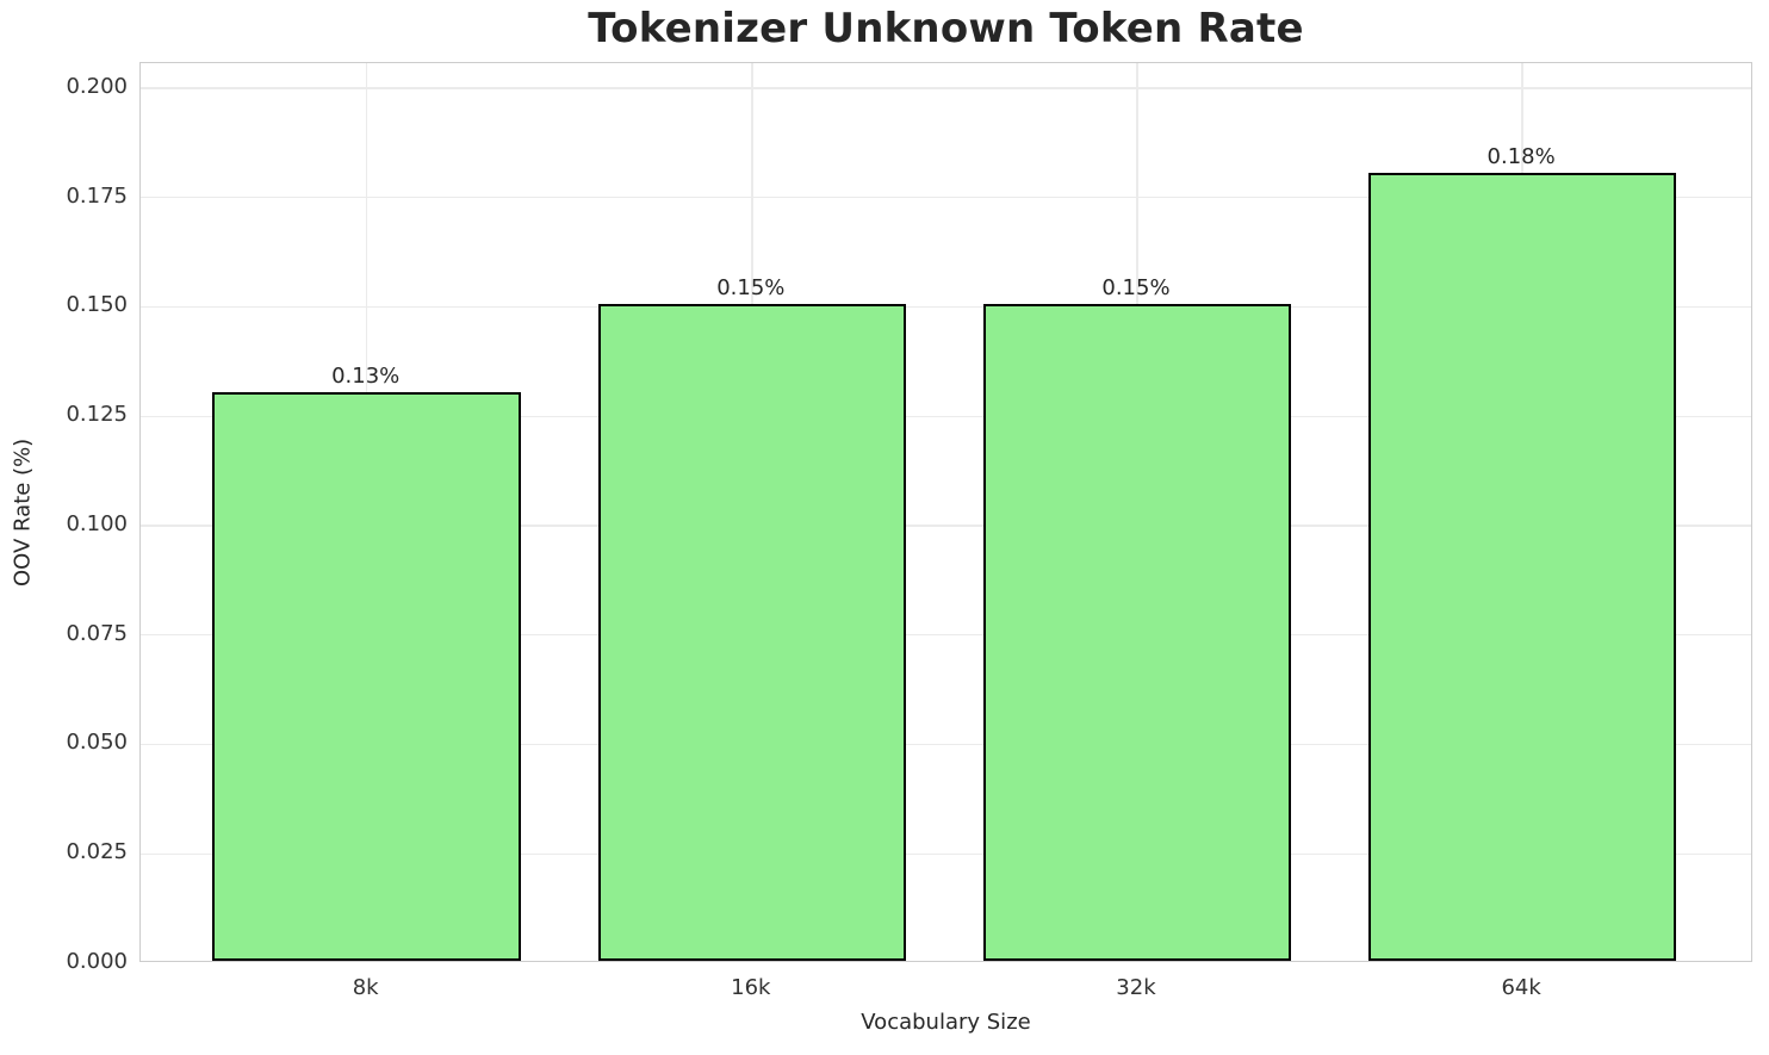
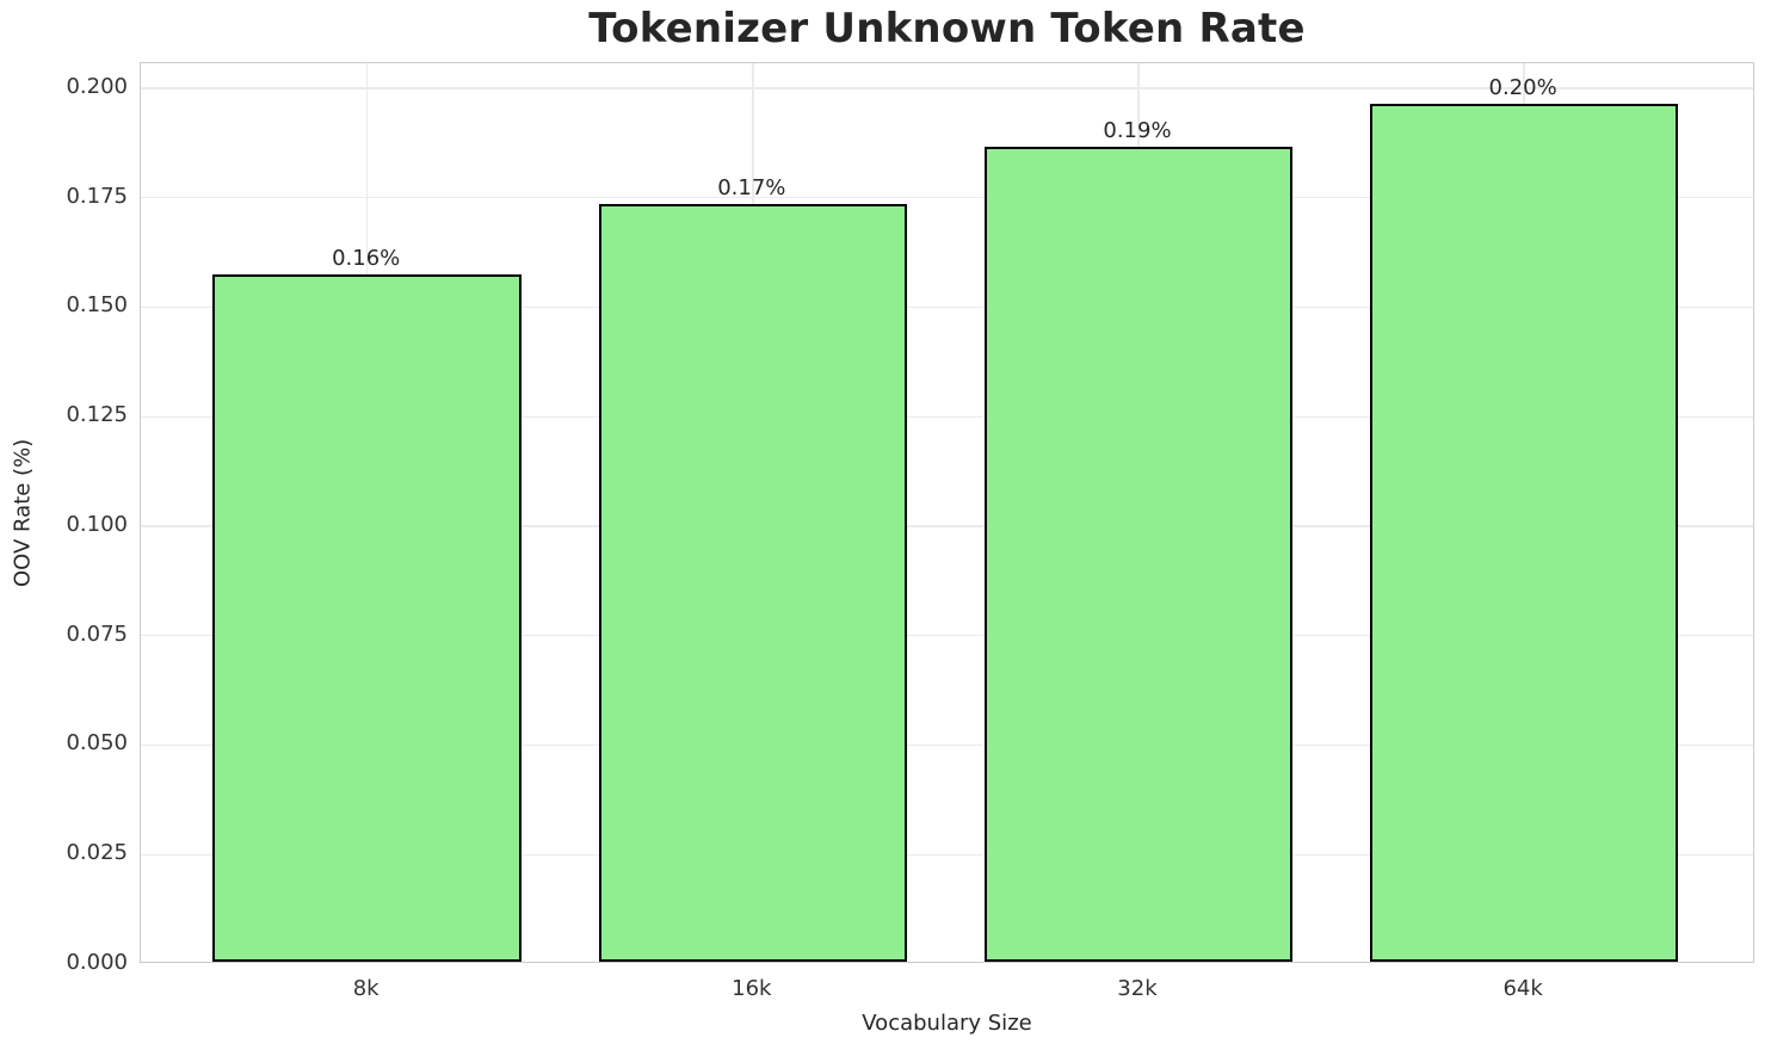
8k: 0.13% -> 0.16%
16k: 0.15% -> 0.17%
32k: 0.15% -> 0.19%
64k: 0.18% -> 0.20%
